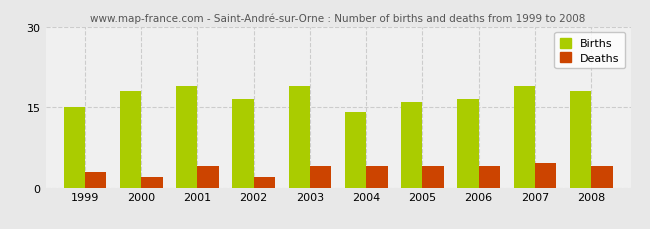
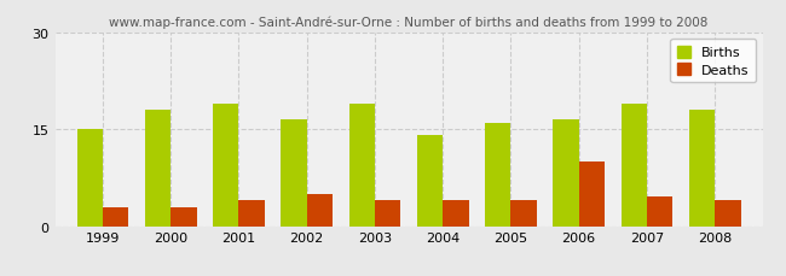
Deaths/2000: 2.0 -> 3.0
Deaths/2002: 2.0 -> 5.0
Deaths/2006: 4.0 -> 10.0
